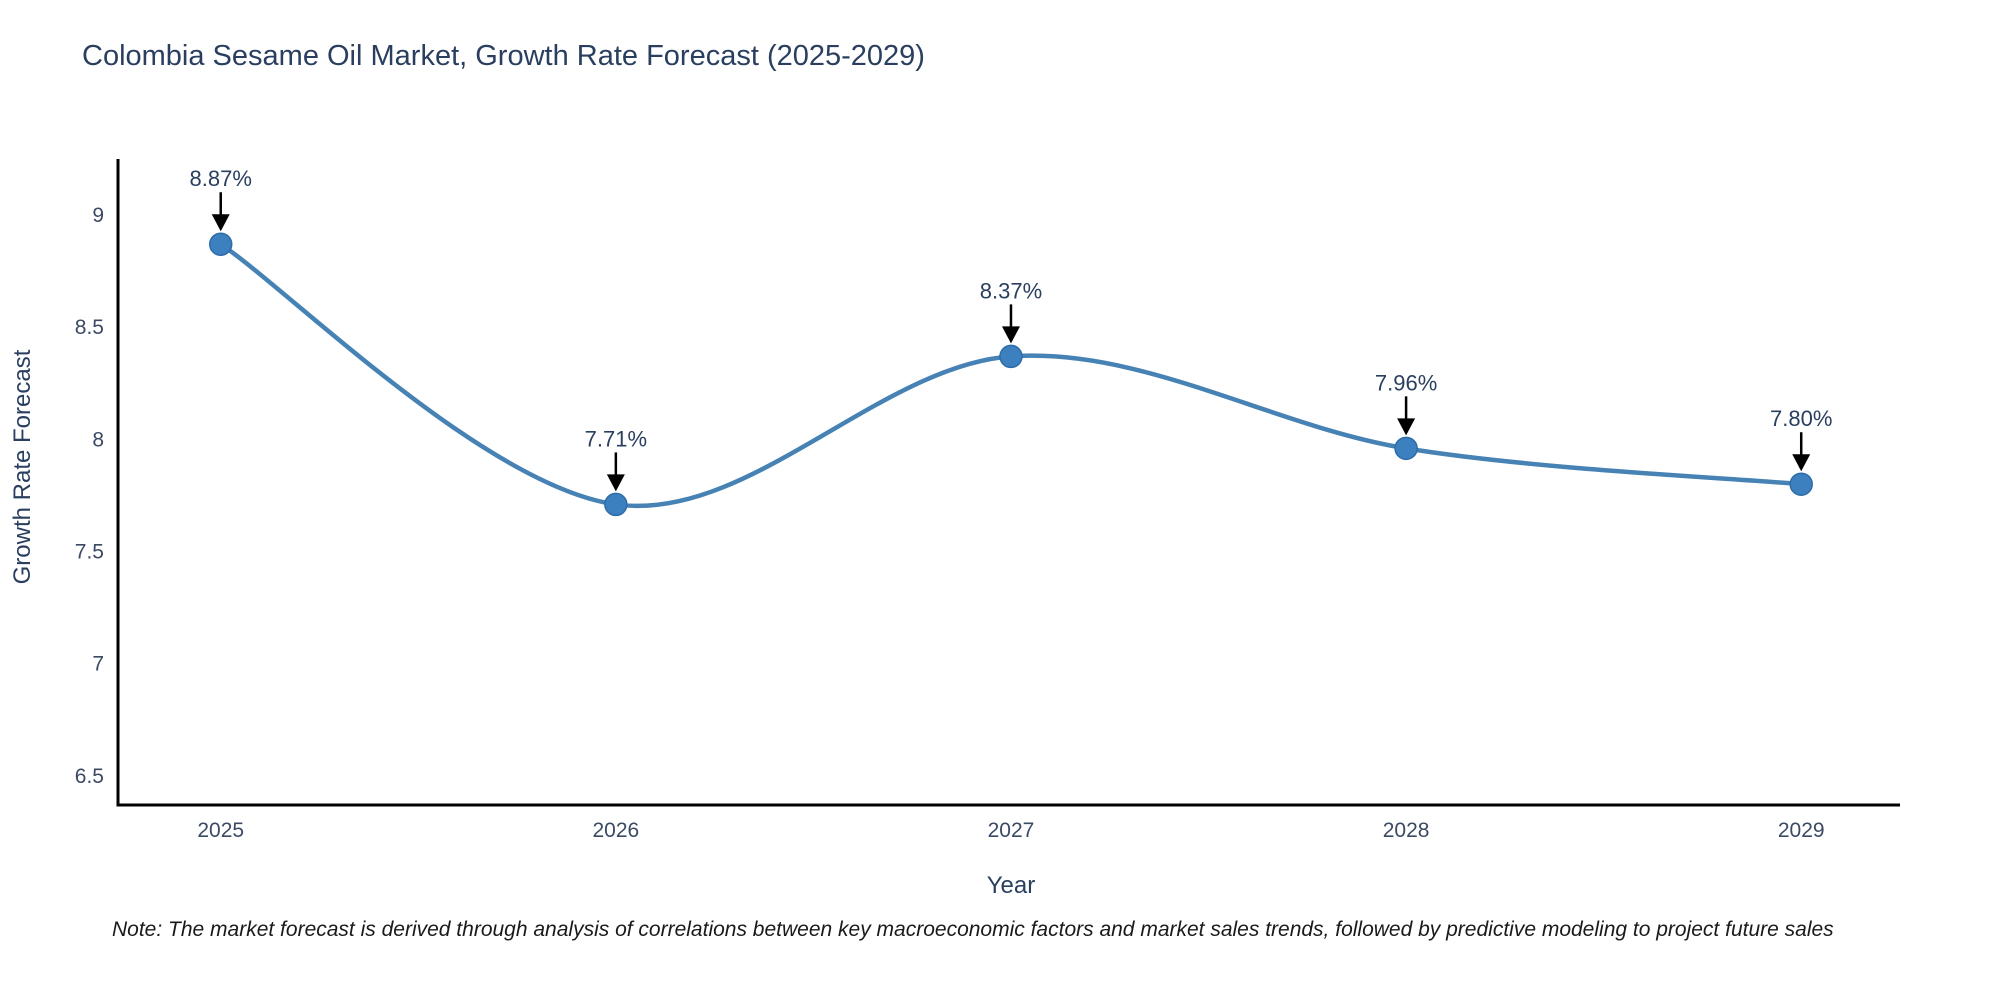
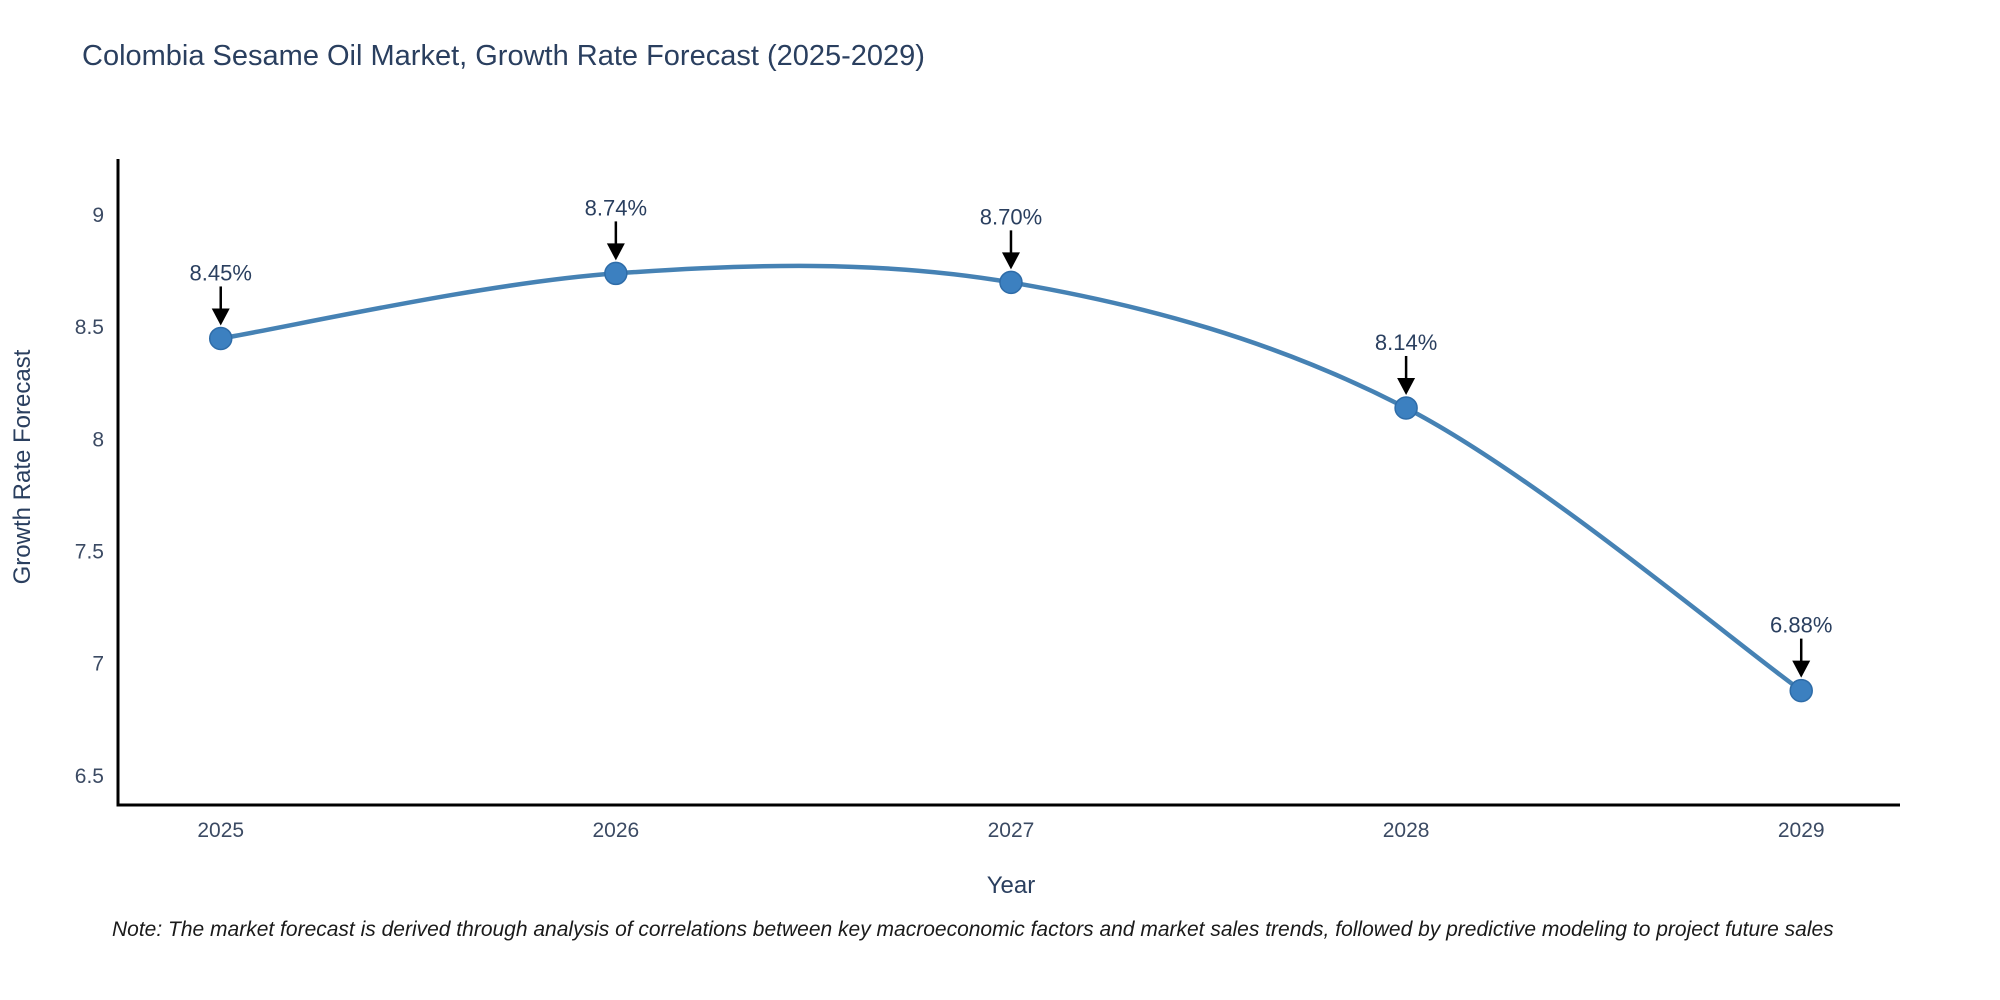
2025: 8.87% -> 8.45%
2026: 7.71% -> 8.74%
2027: 8.37% -> 8.70%
2028: 7.96% -> 8.14%
2029: 7.80% -> 6.88%
